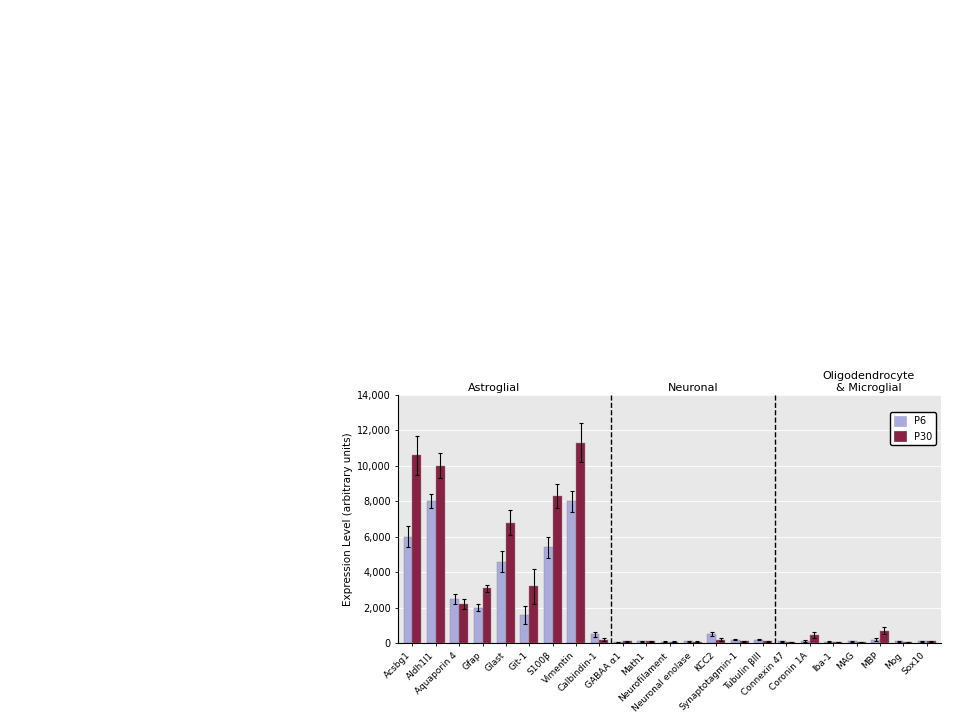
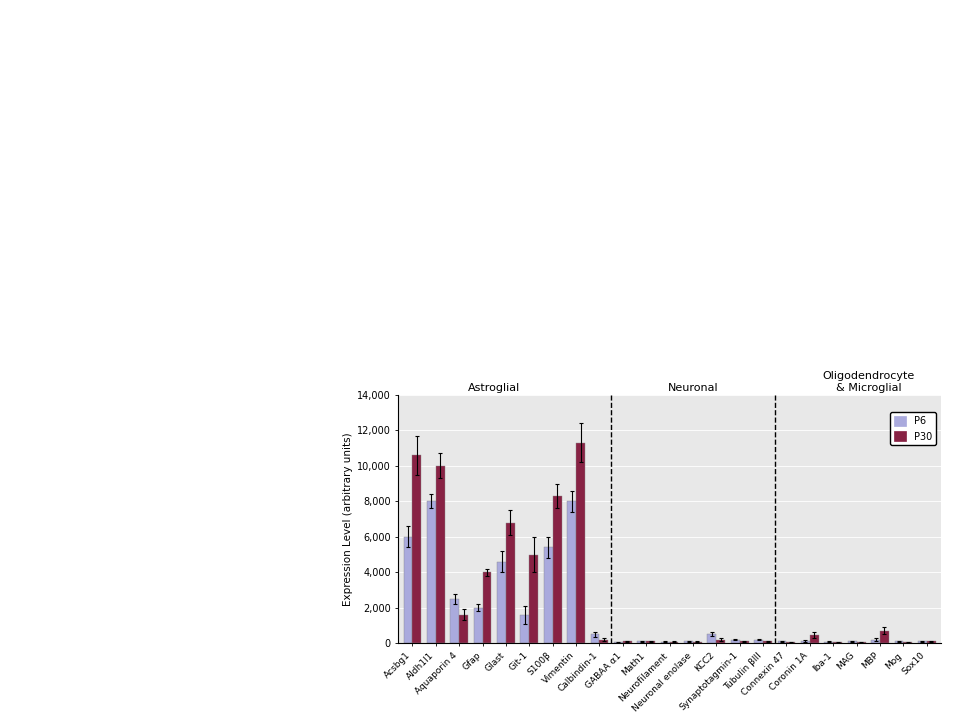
P30/Aquaporin 4: 2,200 -> 1,600
P30/Gfap: 3,100 -> 4,000
P30/Git-1: 3,200 -> 5,000
